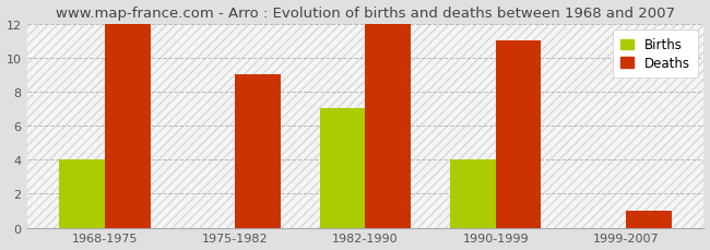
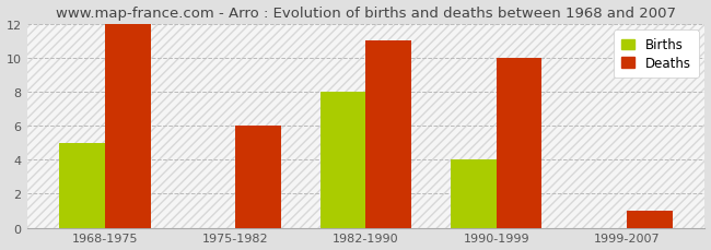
Births/1968-1975: 4 -> 5
Deaths/1975-1982: 9 -> 6
Births/1982-1990: 7 -> 8
Deaths/1982-1990: 12 -> 11
Deaths/1990-1999: 11 -> 10
